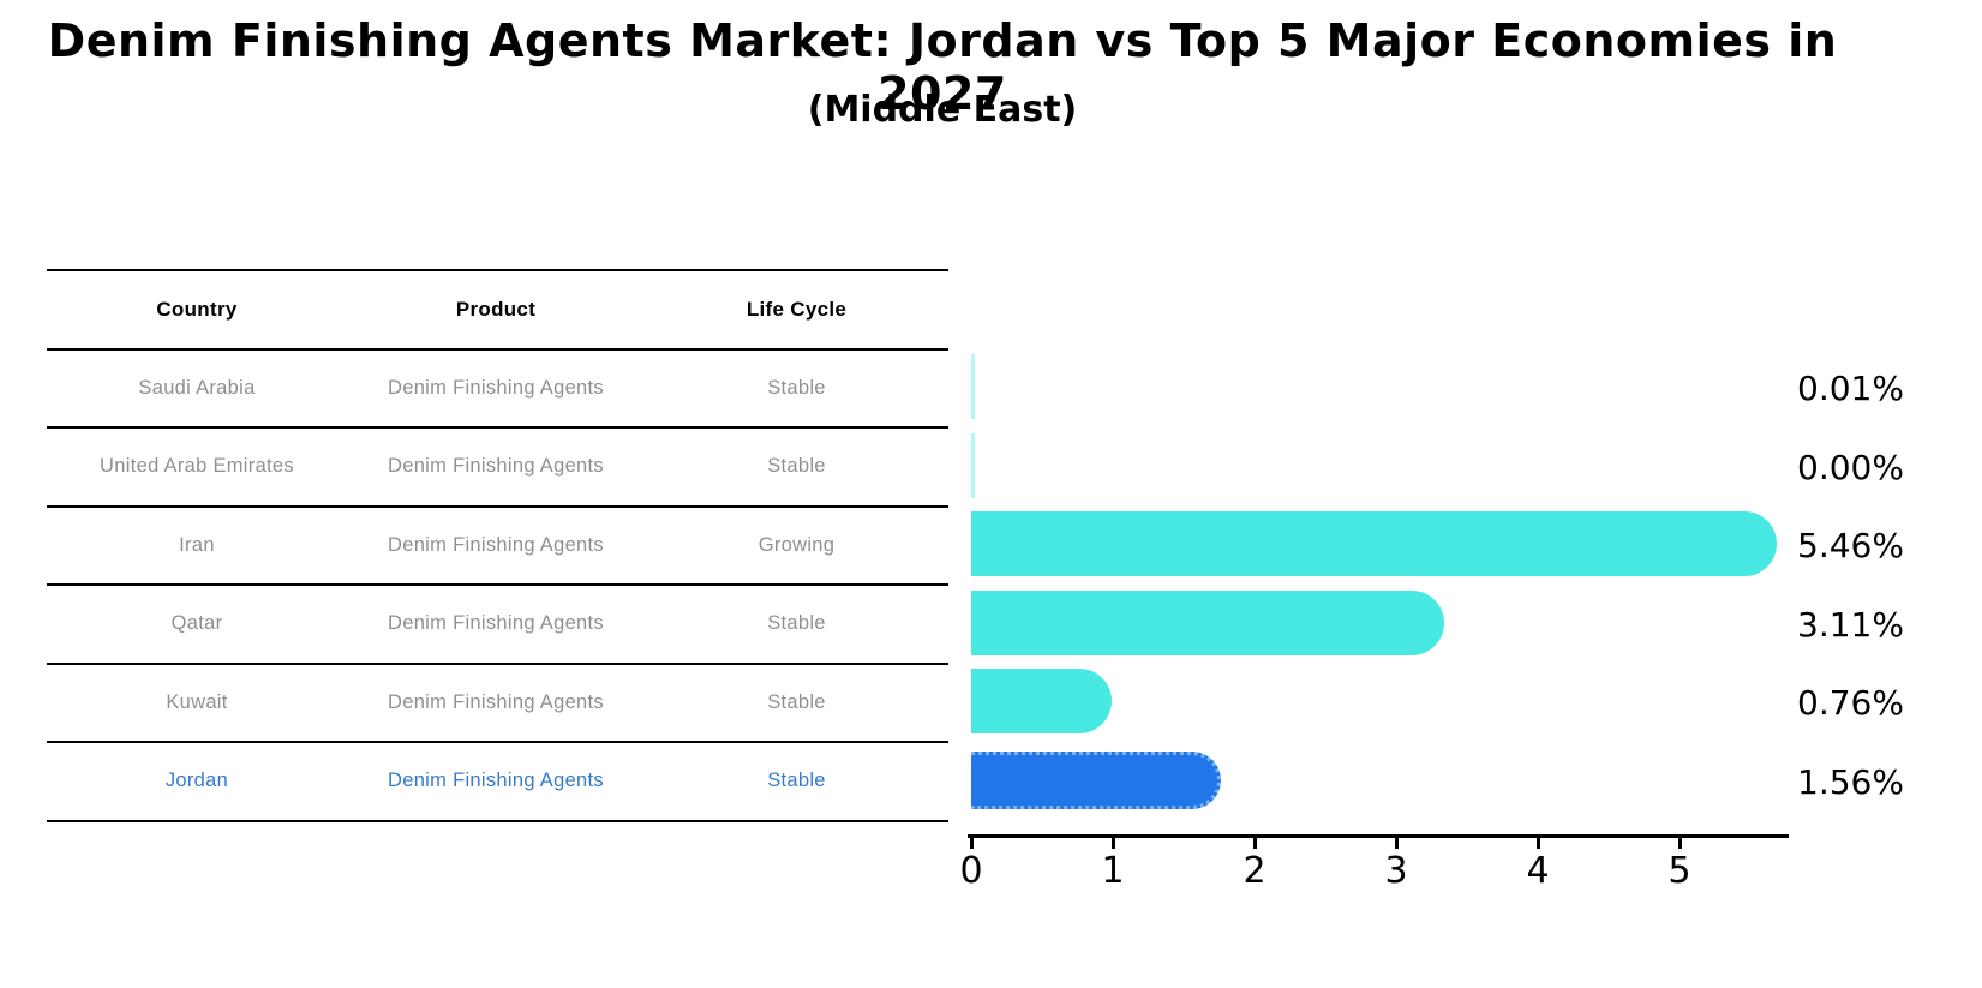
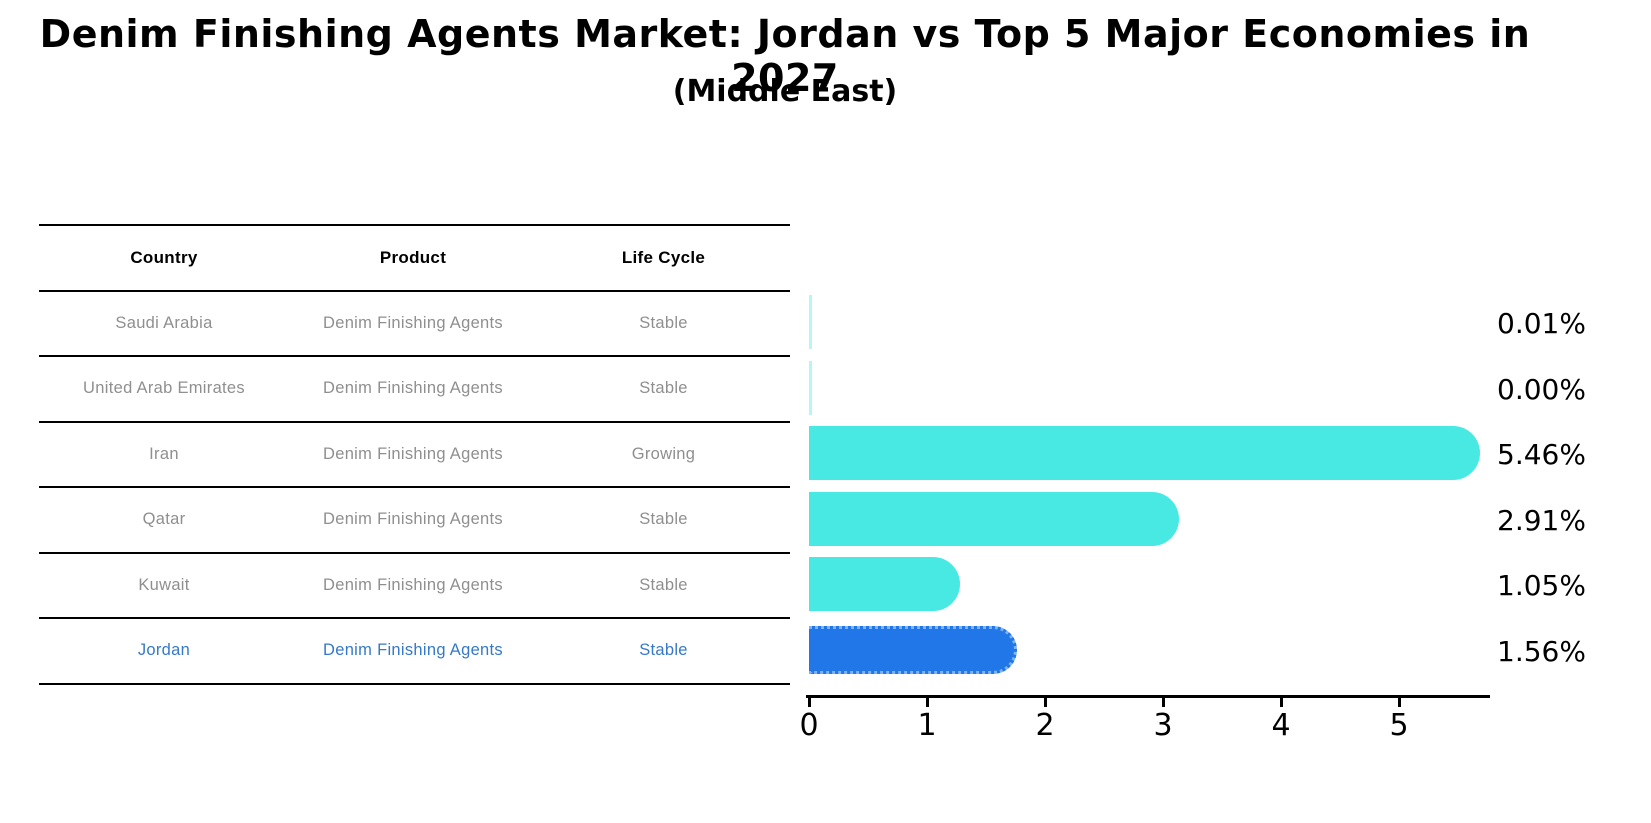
Qatar: 3.11% -> 2.91%
Kuwait: 0.76% -> 1.05%
